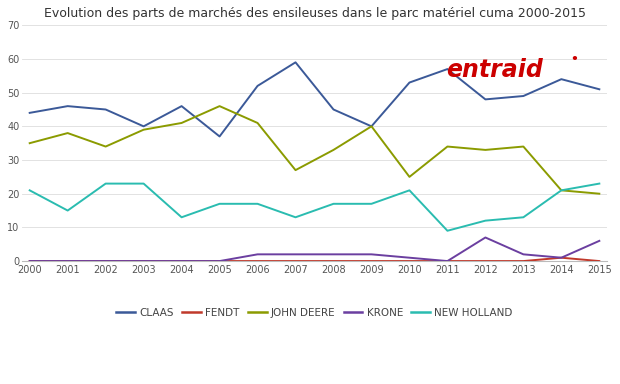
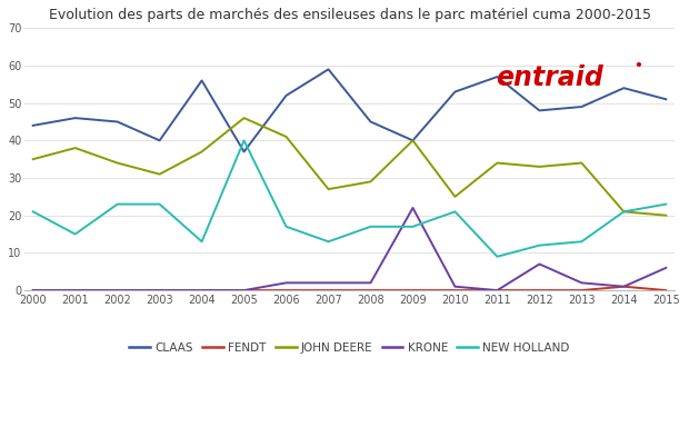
JOHN DEERE/2003: 39 -> 31
CLAAS/2004: 46 -> 56
JOHN DEERE/2004: 41 -> 37
NEW HOLLAND/2005: 17 -> 40
JOHN DEERE/2008: 33 -> 29
KRONE/2009: 2 -> 22
